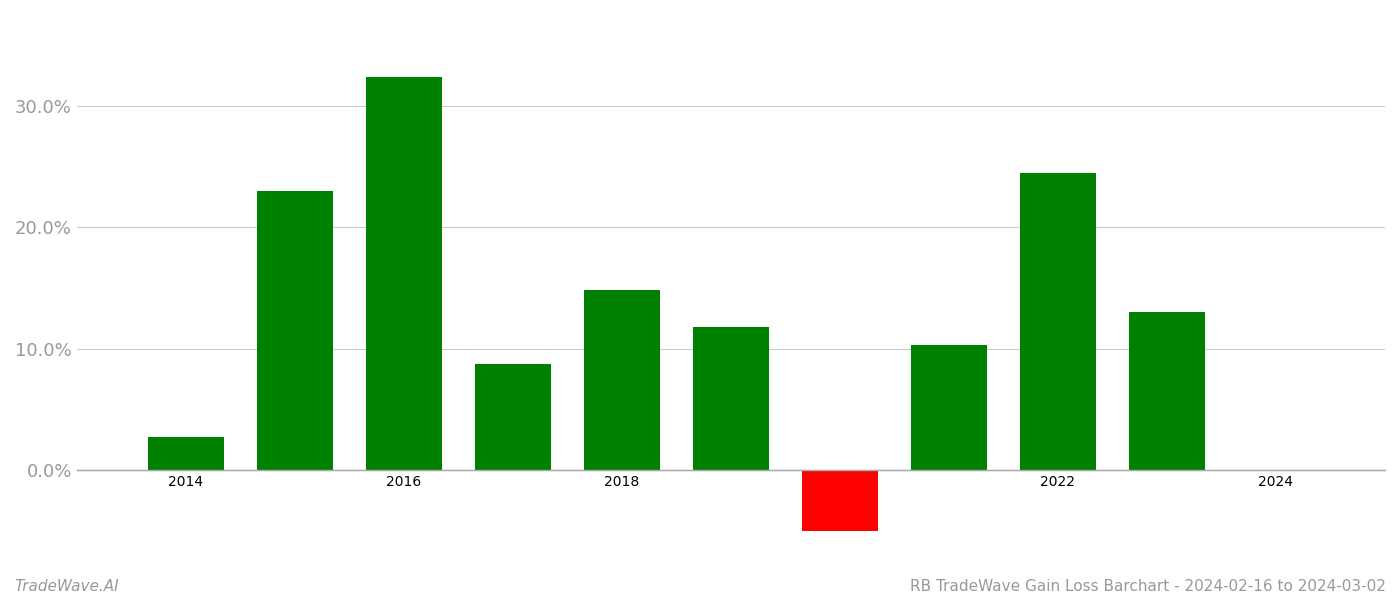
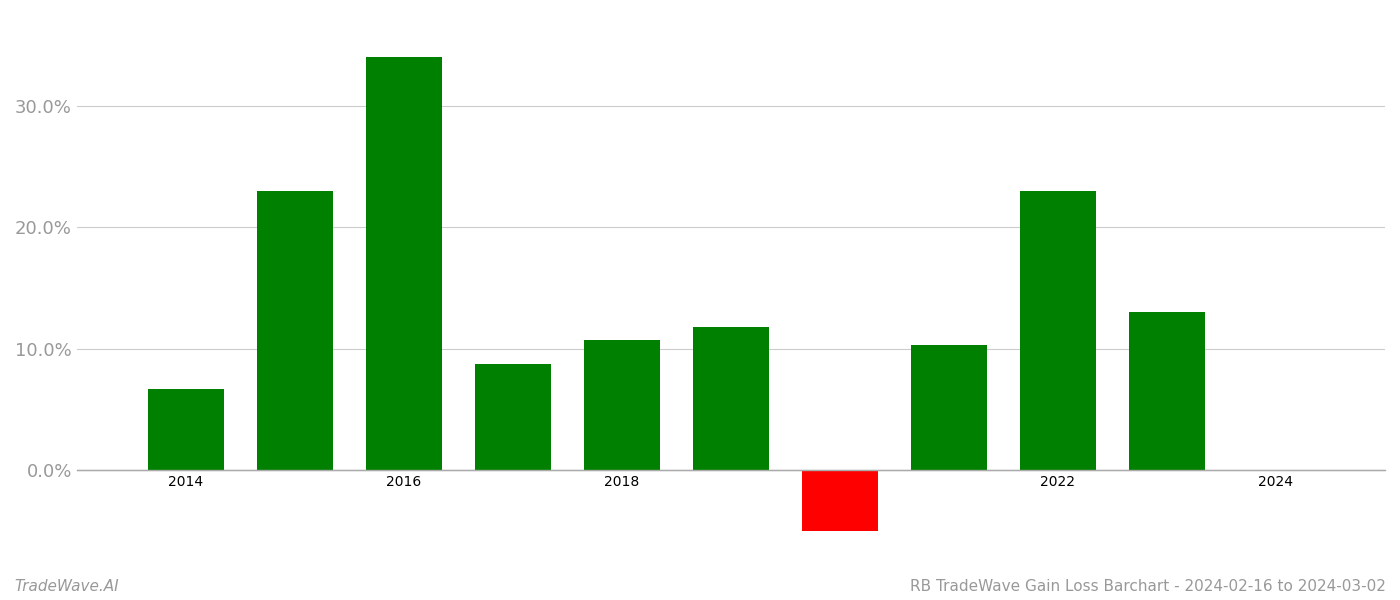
2014: 2.7% -> 6.7%
2016: 32.4% -> 34.0%
2018: 14.8% -> 10.7%
2022: 24.5% -> 23.0%
